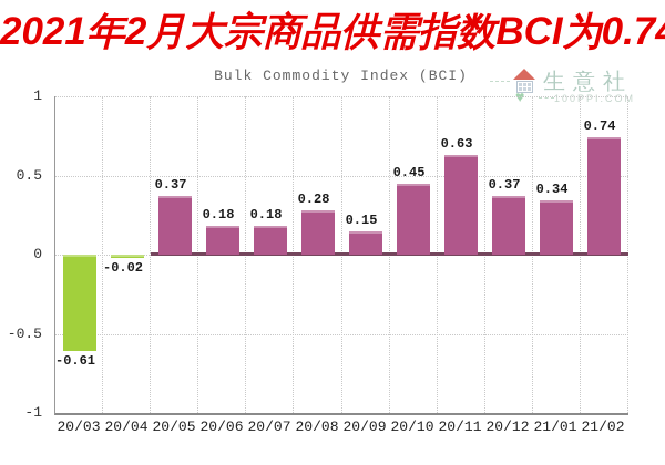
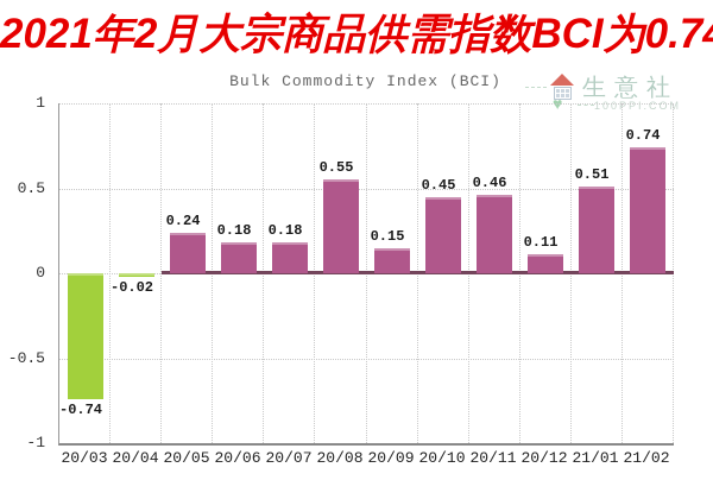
20/03: -0.61 -> -0.74
20/05: 0.37 -> 0.24
20/08: 0.28 -> 0.55
20/11: 0.63 -> 0.46
20/12: 0.37 -> 0.11
21/01: 0.34 -> 0.51
